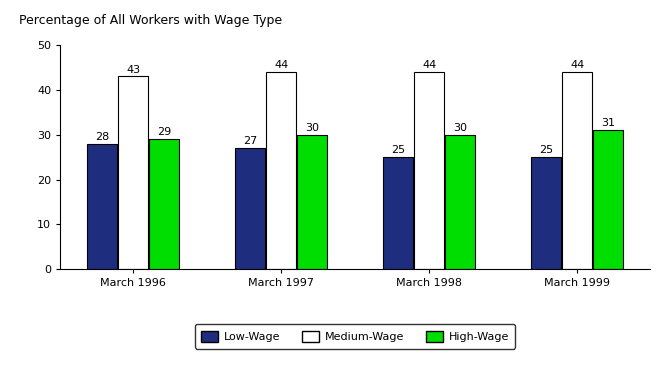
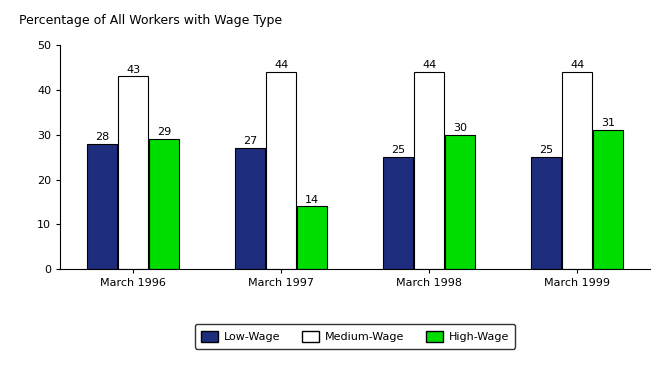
High-Wage/March 1997: 30 -> 14
